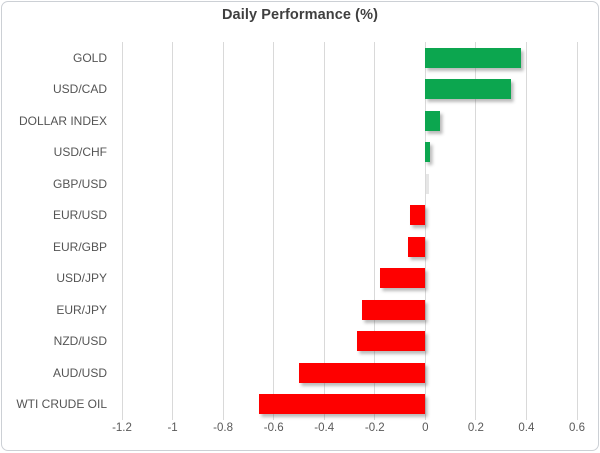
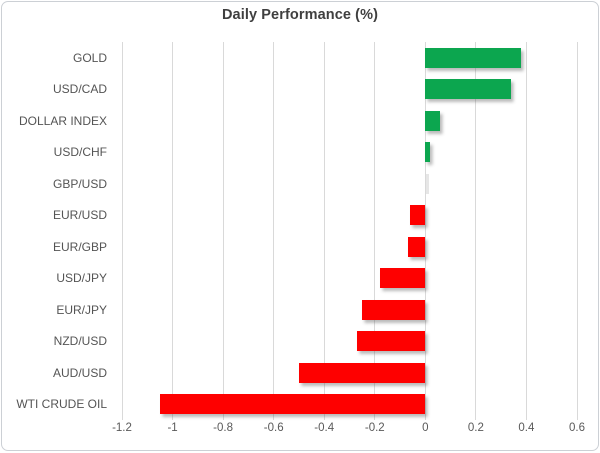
WTI CRUDE OIL: -0.66 -> -1.05
